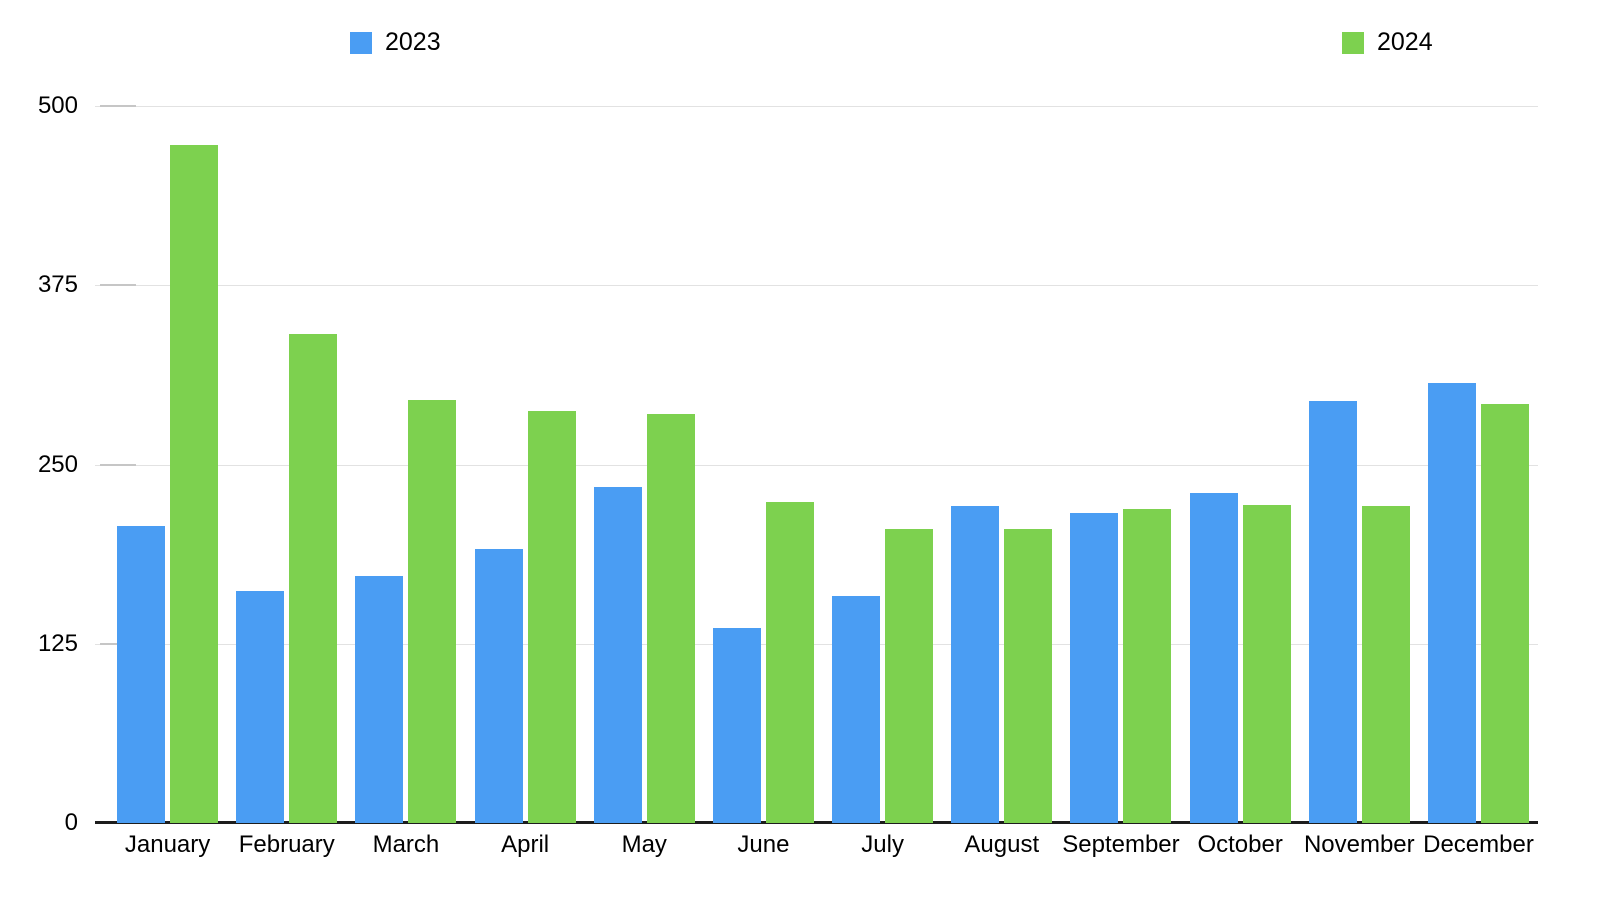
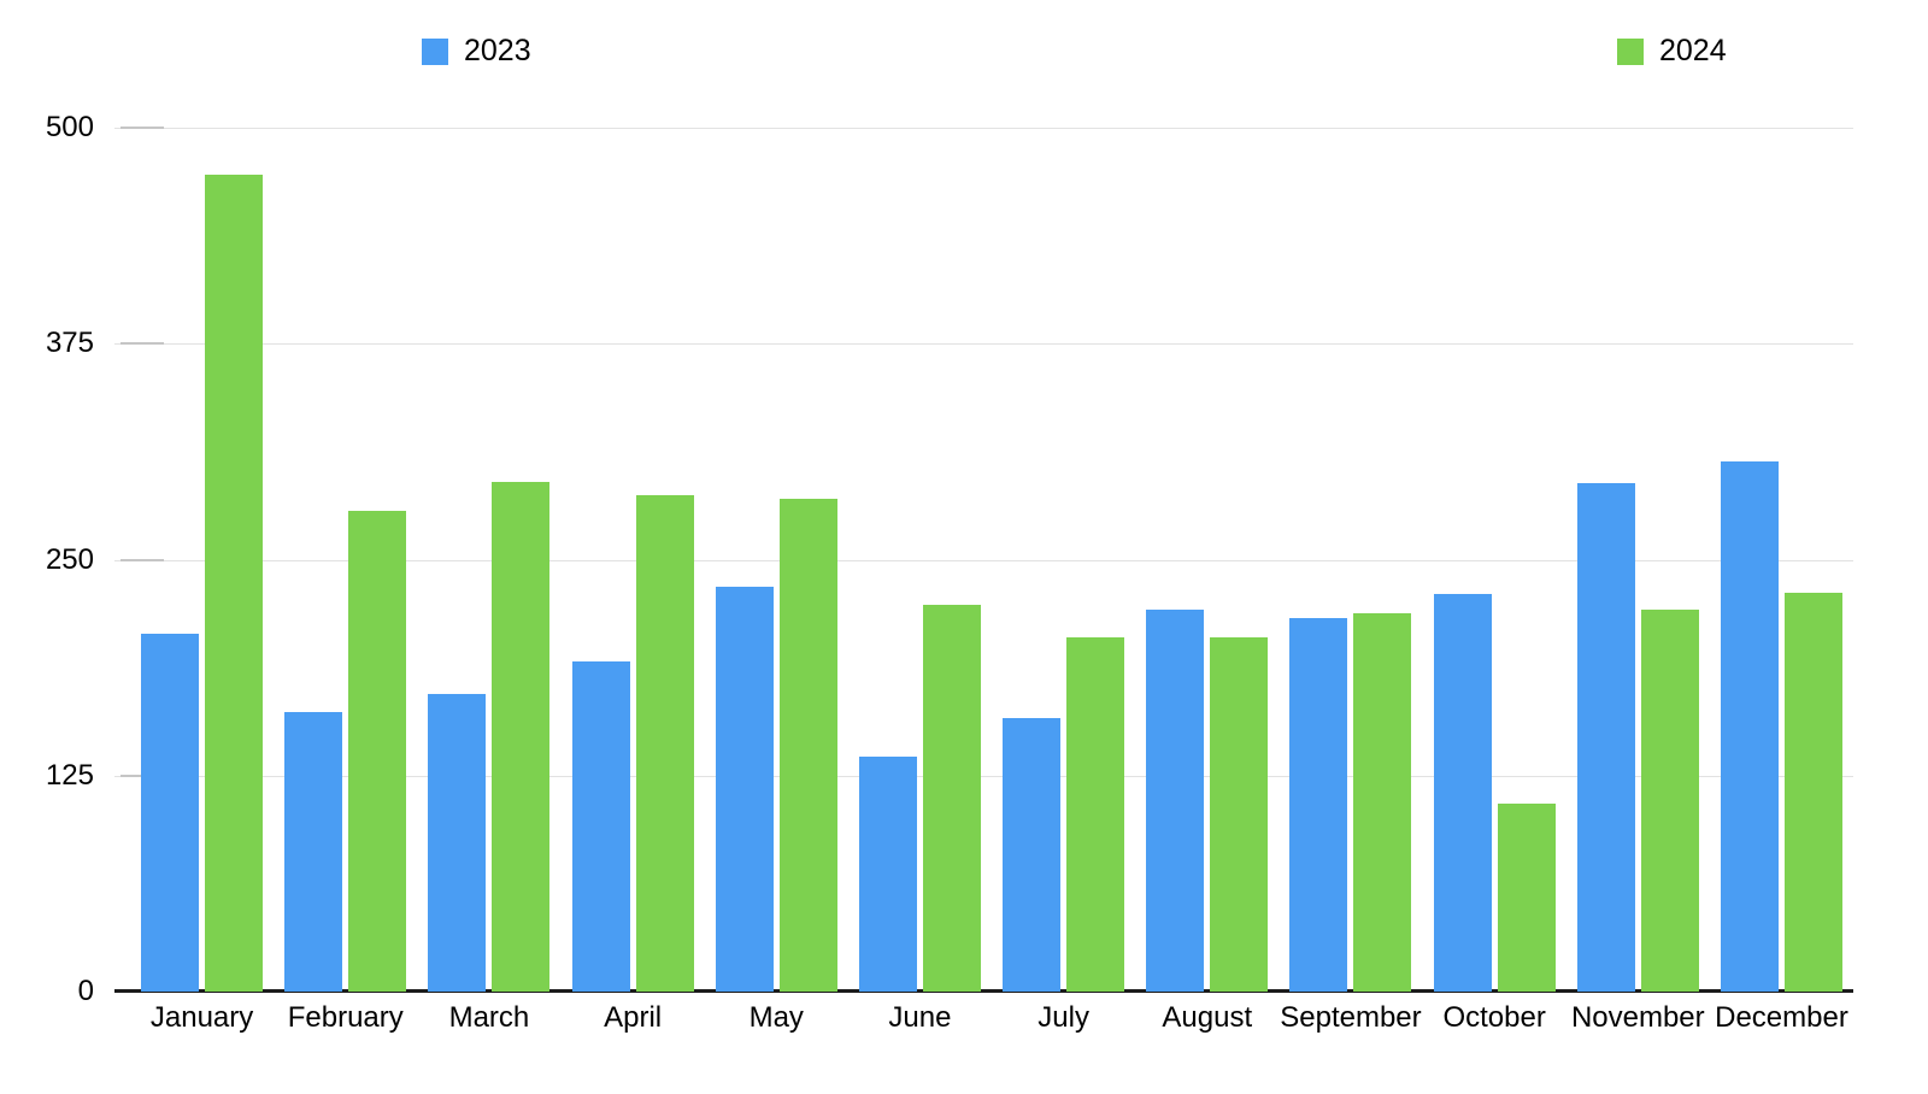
2024/February: 341 -> 278
2024/October: 222 -> 109
2024/December: 292 -> 231
